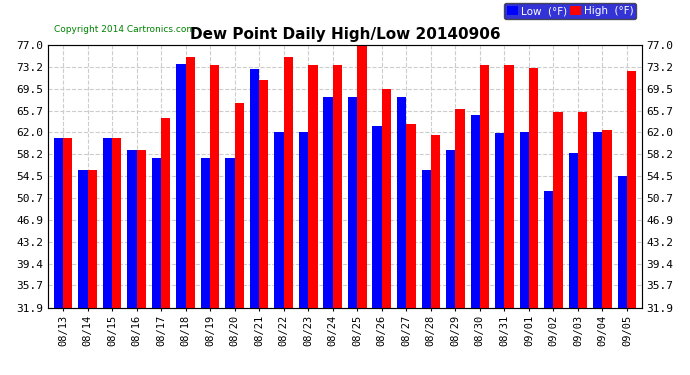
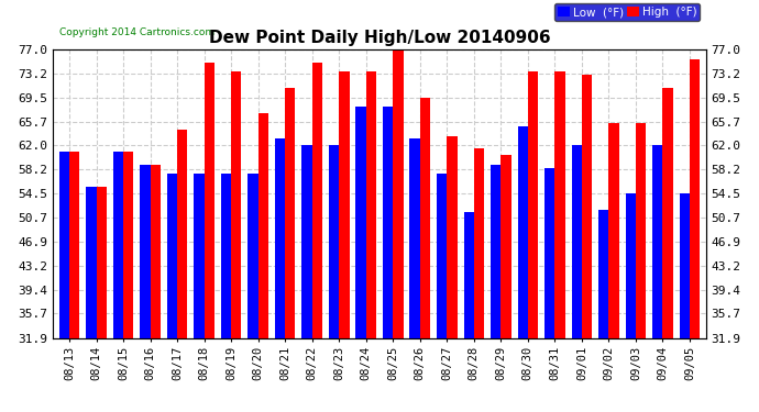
Low (°F)/08/18: 73.8 -> 57.5
Low (°F)/08/21: 72.8 -> 63.0
Low (°F)/08/27: 68.0 -> 57.5
Low (°F)/08/28: 55.6 -> 51.5
High (°F)/08/29: 66.0 -> 60.5
Low (°F)/08/31: 61.8 -> 58.5
Low (°F)/09/03: 58.4 -> 54.5
High (°F)/09/04: 62.4 -> 71.0
High (°F)/09/05: 72.6 -> 75.5
